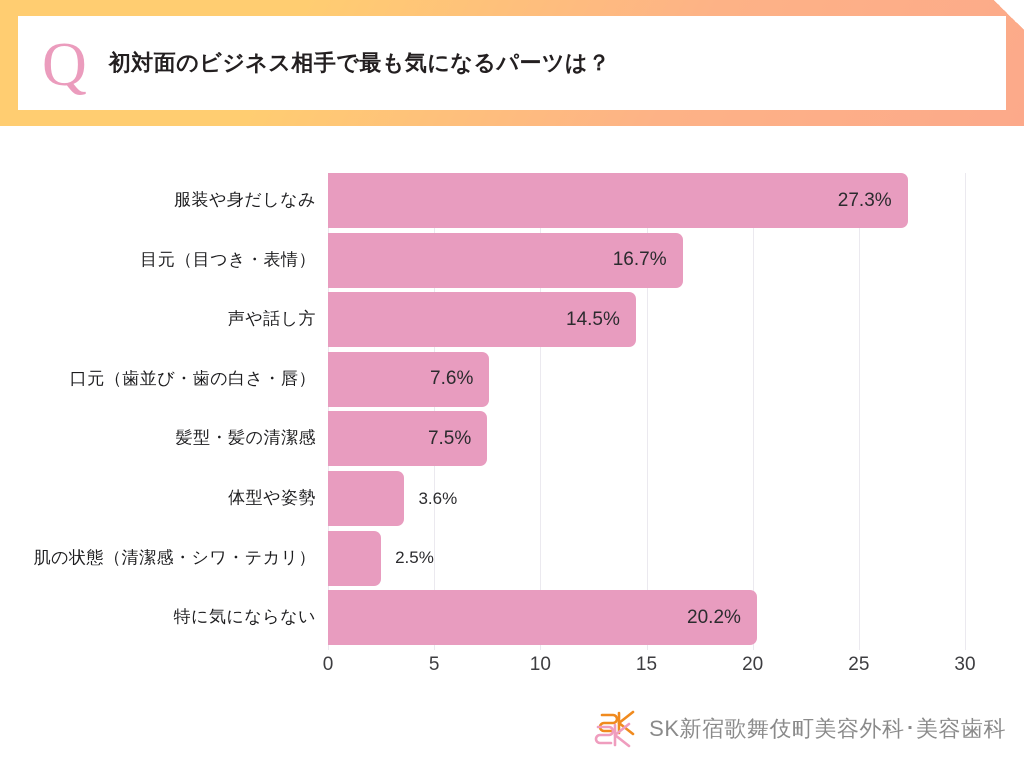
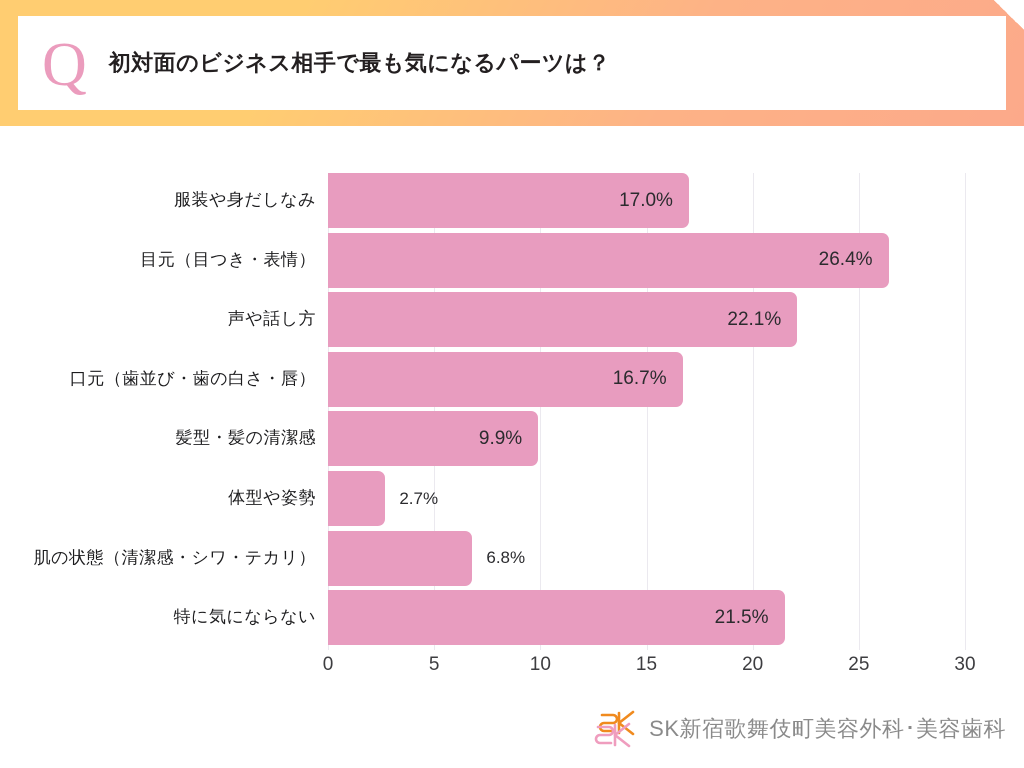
服装や身だしなみ: 27.3% -> 17.0%
目元（目つき・表情）: 16.7% -> 26.4%
声や話し方: 14.5% -> 22.1%
口元（歯並び・歯の白さ・唇）: 7.6% -> 16.7%
髪型・髪の清潔感: 7.5% -> 9.9%
体型や姿勢: 3.6% -> 2.7%
肌の状態（清潔感・シワ・テカリ）: 2.5% -> 6.8%
特に気にならない: 20.2% -> 21.5%
